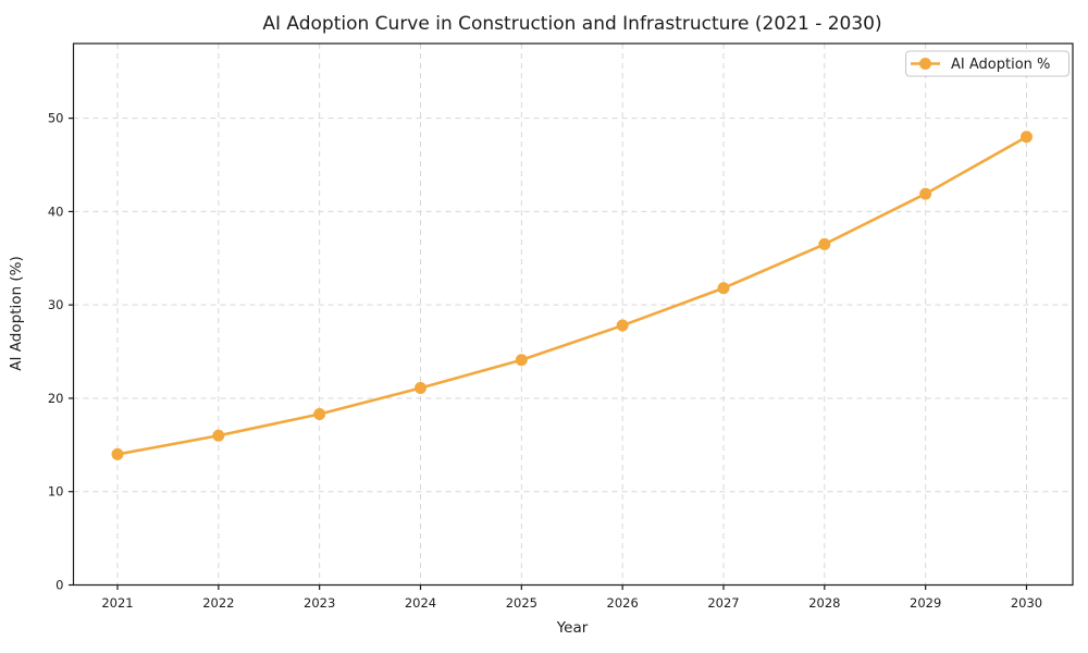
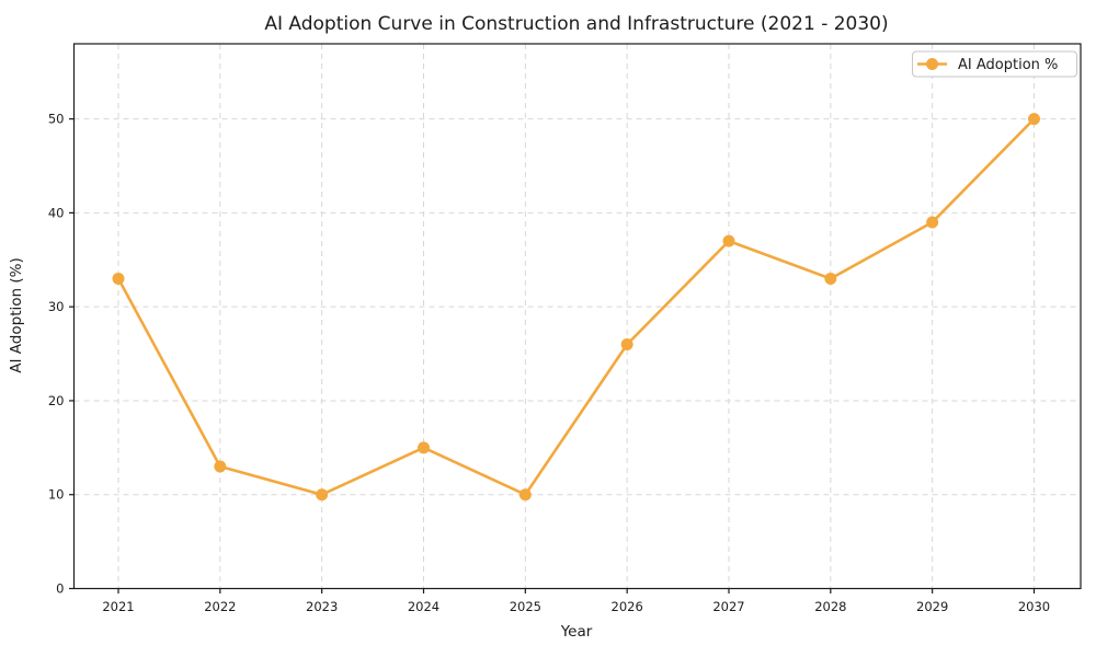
2021: 14 -> 33
2022: 16 -> 13
2023: 18 -> 10
2024: 21 -> 15
2025: 24 -> 10
2026: 28 -> 26
2027: 32 -> 37
2028: 36 -> 33
2029: 42 -> 39
2030: 48 -> 50
